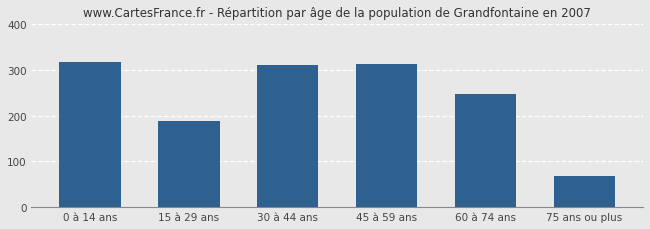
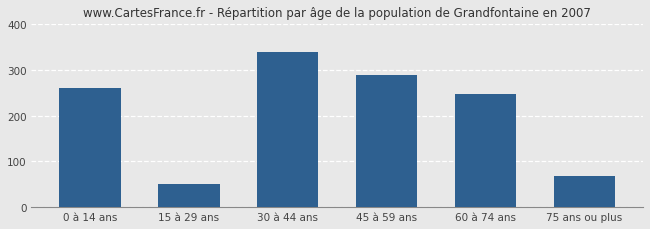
0 à 14 ans: 318 -> 260
15 à 29 ans: 188 -> 50
30 à 44 ans: 310 -> 340
45 à 59 ans: 313 -> 290
